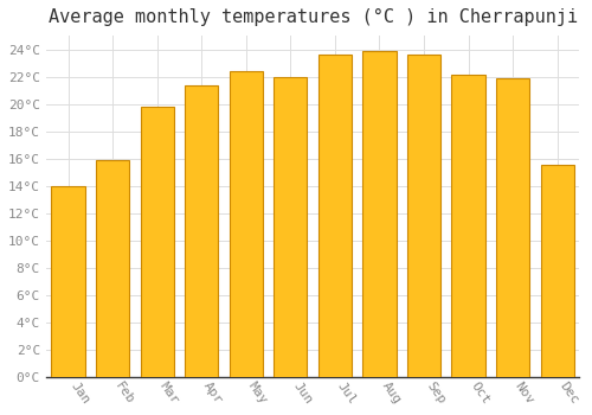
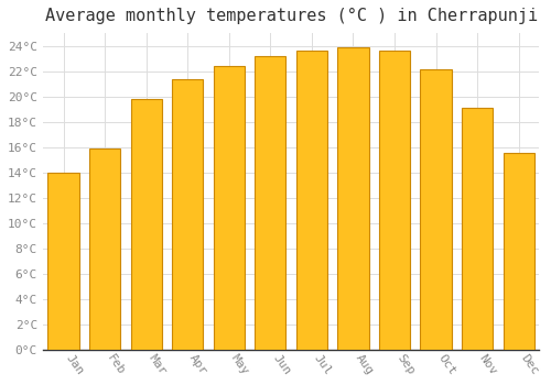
Jun: 22.0°C -> 23.2°C
Nov: 21.9°C -> 19.1°C
